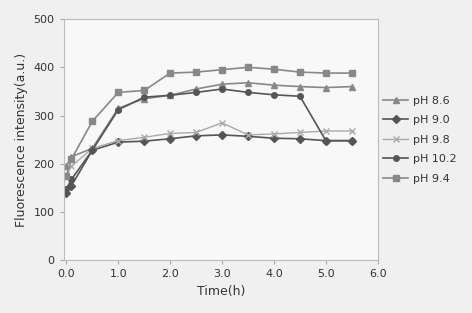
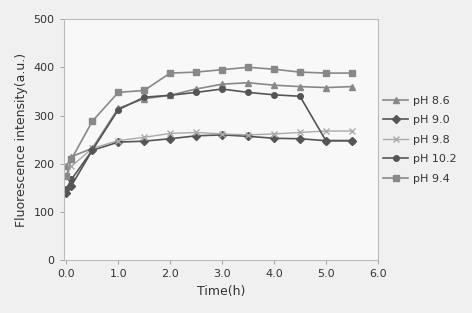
pH 9.8/3.0: 285 -> 262
